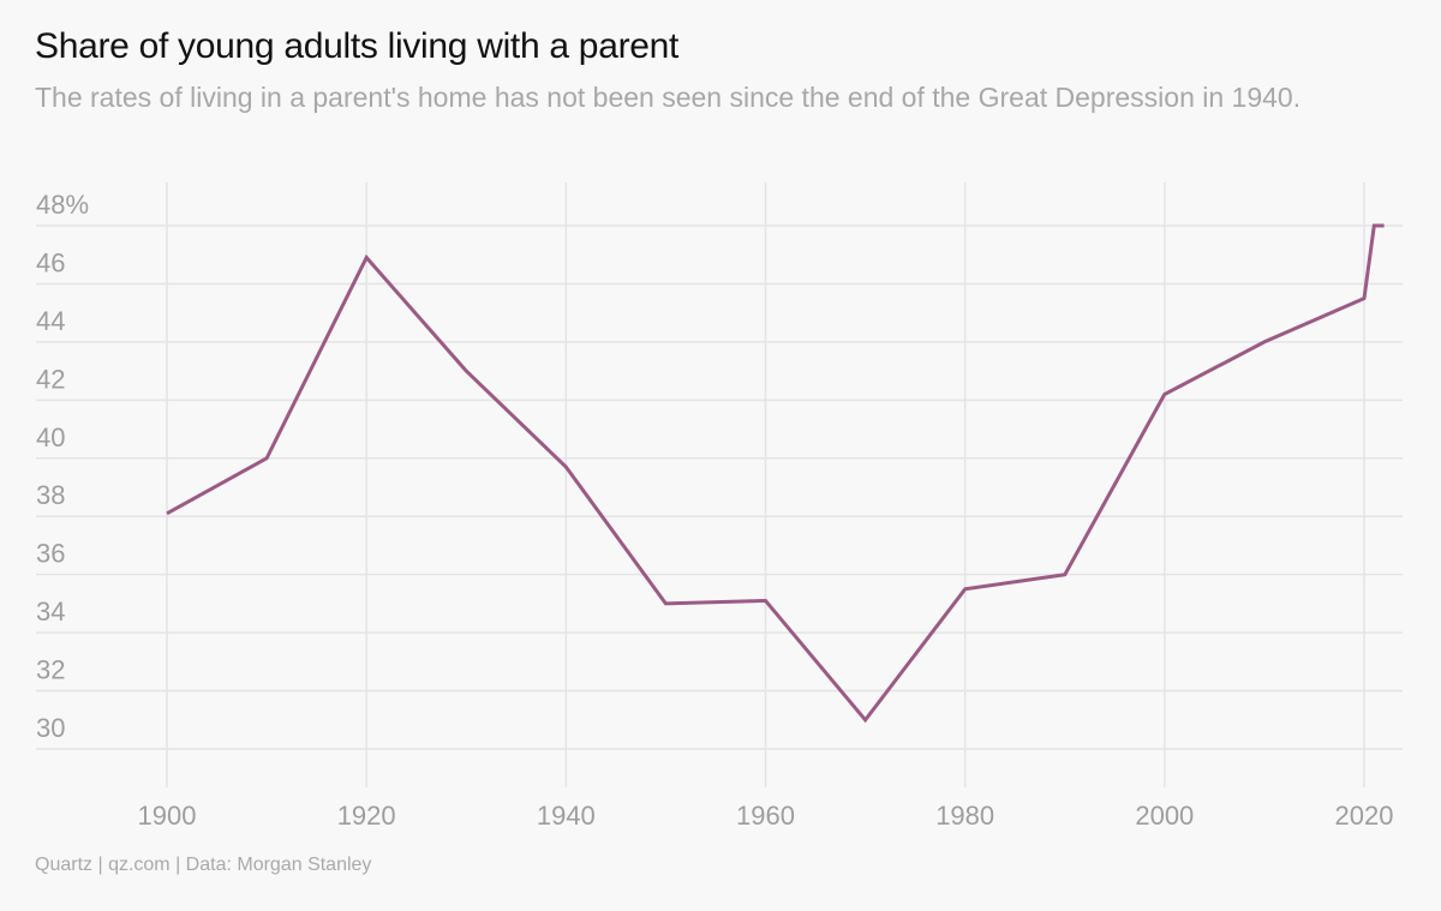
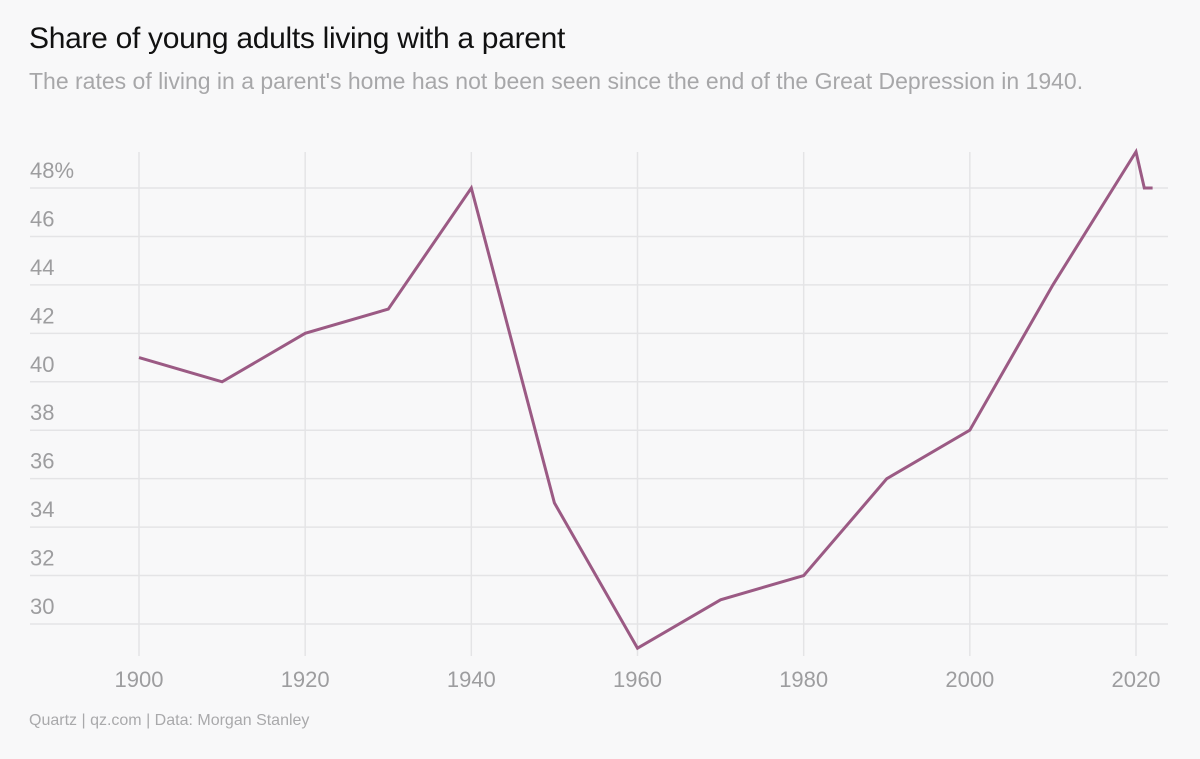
1900: 38.1% -> 41.0%
1920: 46.9% -> 42.0%
1940: 39.7% -> 48.0%
1960: 35.1% -> 29.0%
1980: 35.5% -> 32.0%
2000: 42.2% -> 38.0%
2020: 45.5% -> 49.5%
